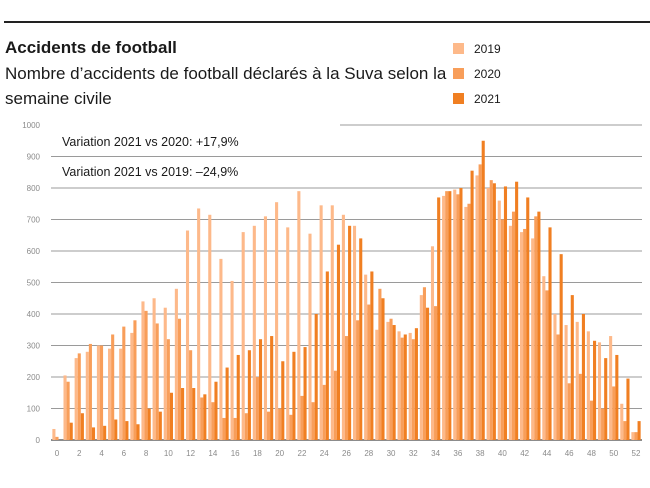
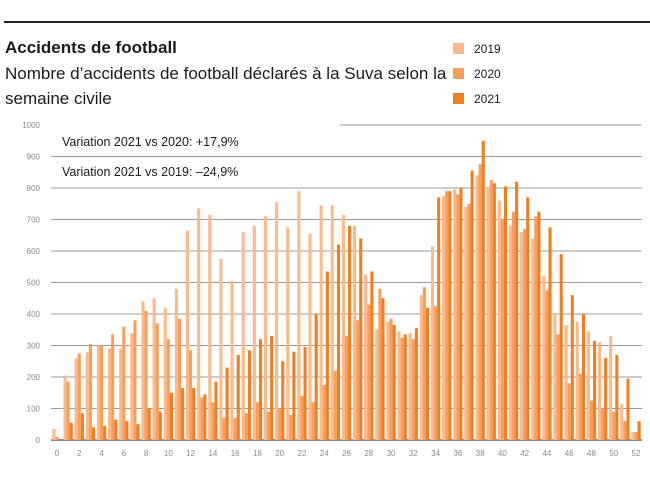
2020/18: 200 -> 120
2020/50: 170 -> 90
